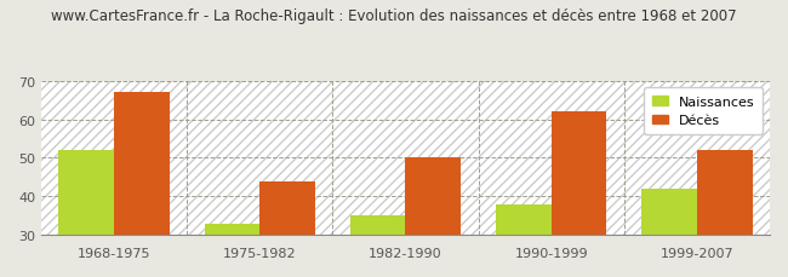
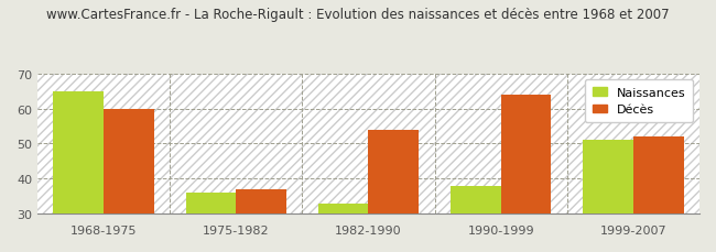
Naissances/1968-1975: 52 -> 65
Décès/1968-1975: 67 -> 60
Naissances/1975-1982: 33 -> 36
Décès/1975-1982: 44 -> 37
Naissances/1982-1990: 35 -> 33
Décès/1982-1990: 50 -> 54
Décès/1990-1999: 62 -> 64
Naissances/1999-2007: 42 -> 51
